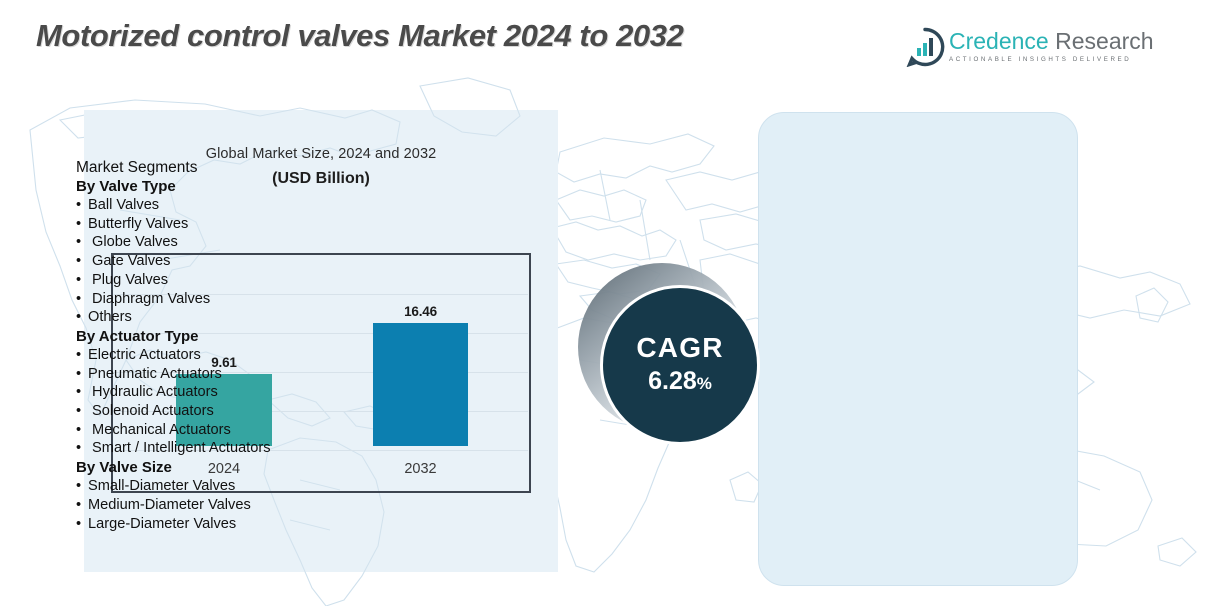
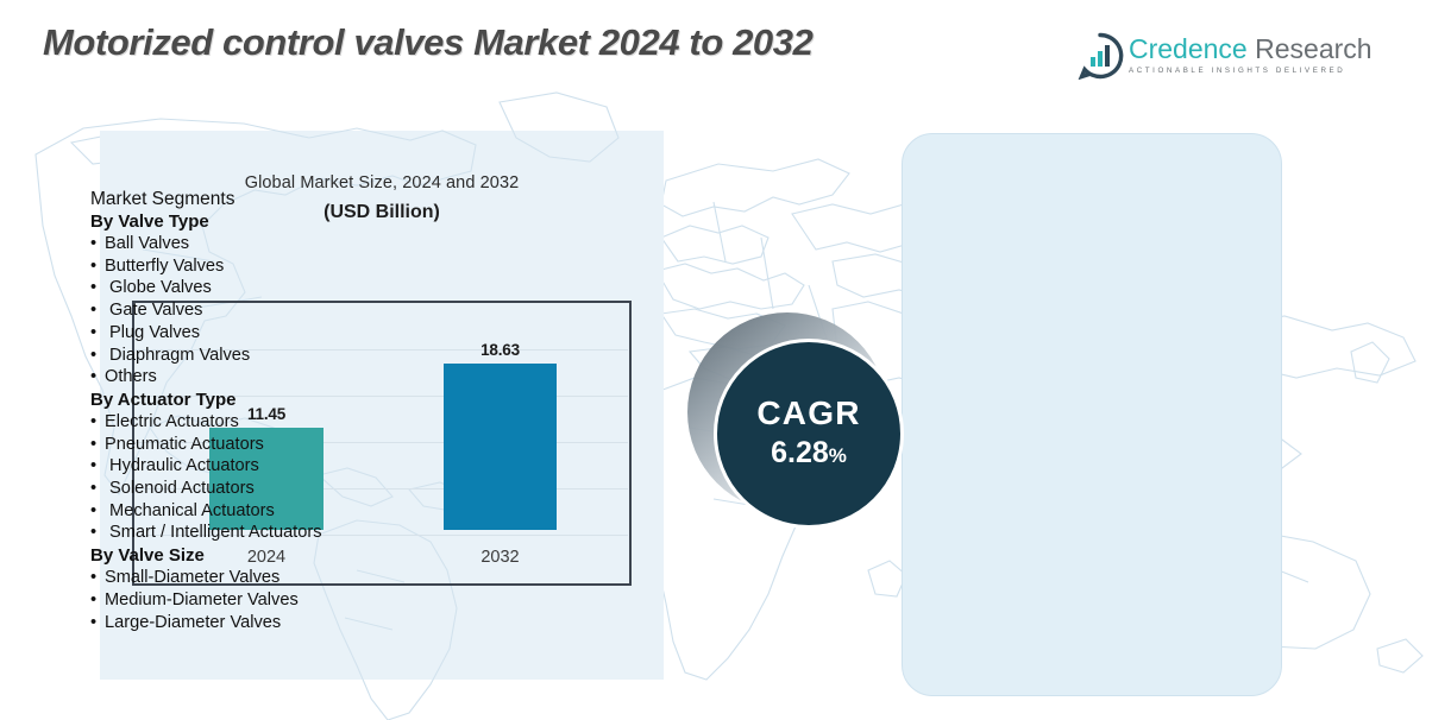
2024: 9.61 -> 11.45
2032: 16.46 -> 18.63
